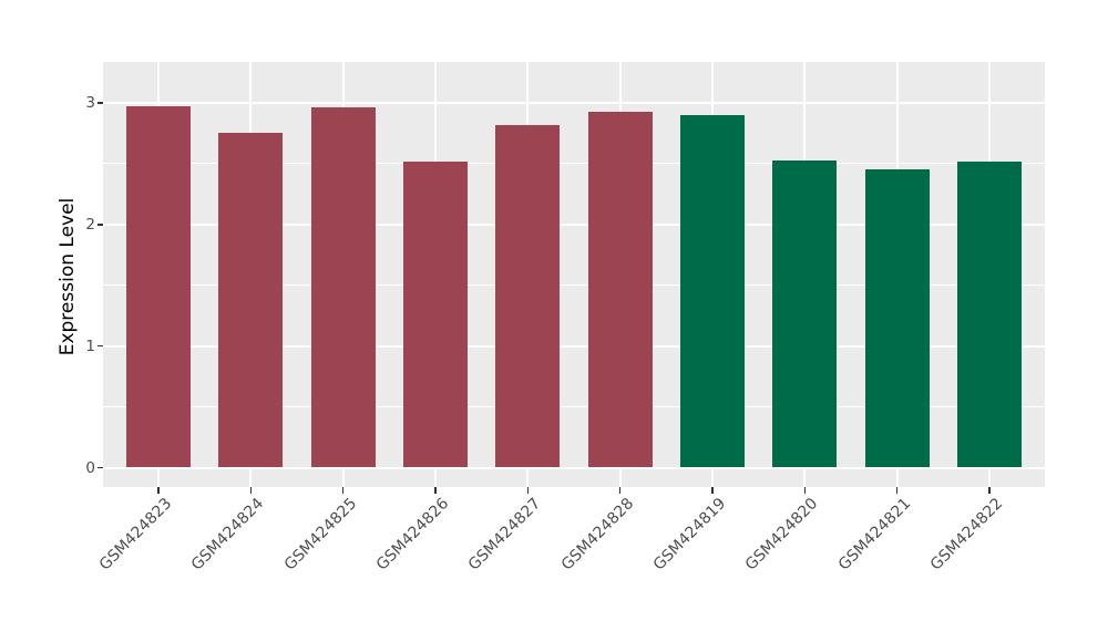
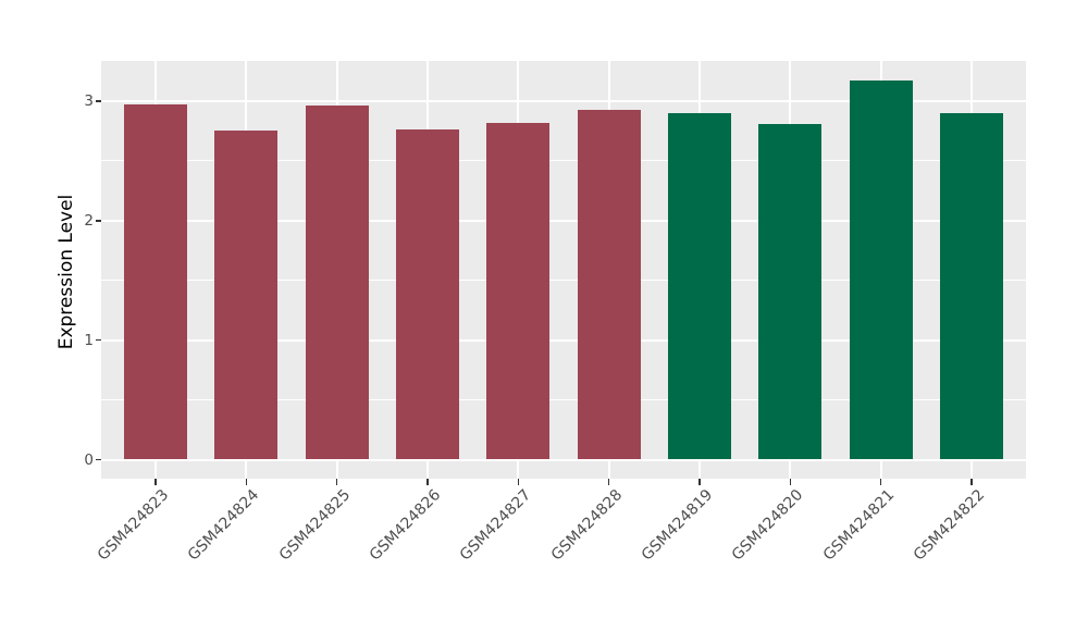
GSM424826: 2.52 -> 2.76
GSM424820: 2.53 -> 2.81
GSM424821: 2.45 -> 3.17
GSM424822: 2.52 -> 2.90
